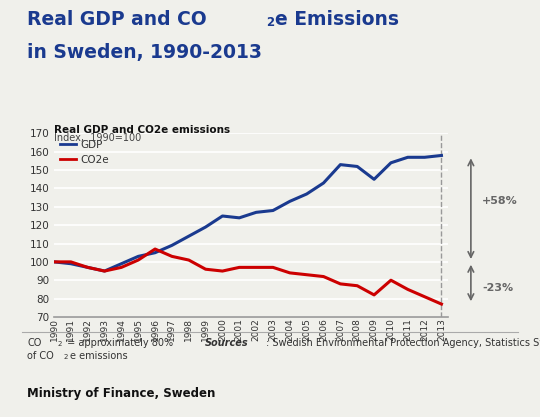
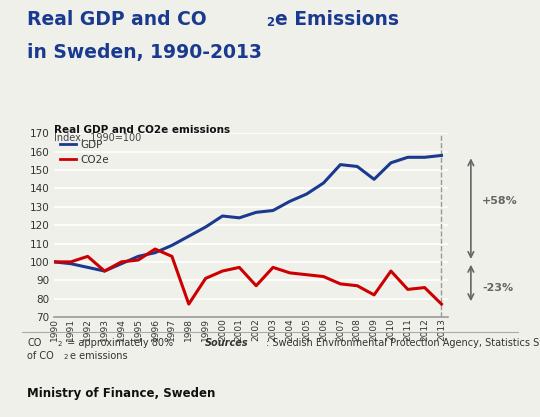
CO2e/1992: 97 -> 103
CO2e/1994: 97 -> 100
CO2e/1998: 101 -> 77
CO2e/1999: 96 -> 91
CO2e/2002: 97 -> 87
CO2e/2010: 90 -> 95
CO2e/2012: 81 -> 86
